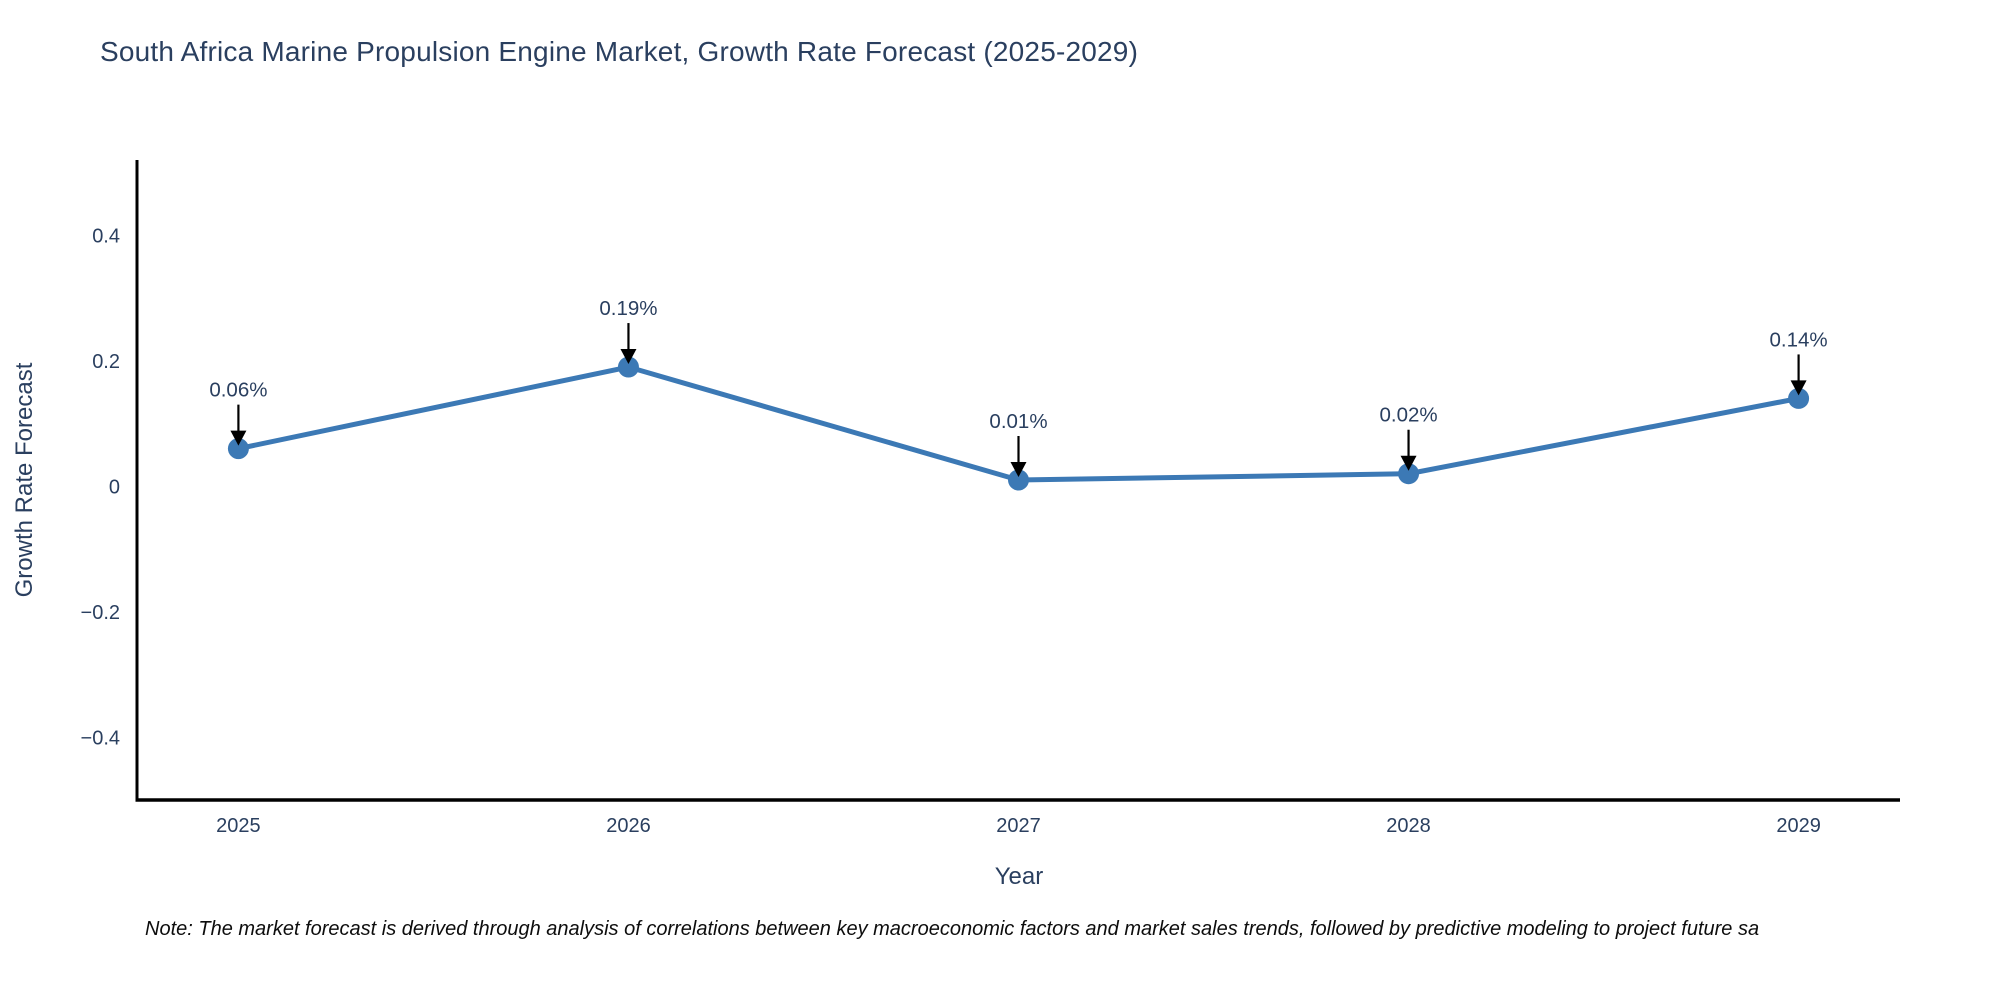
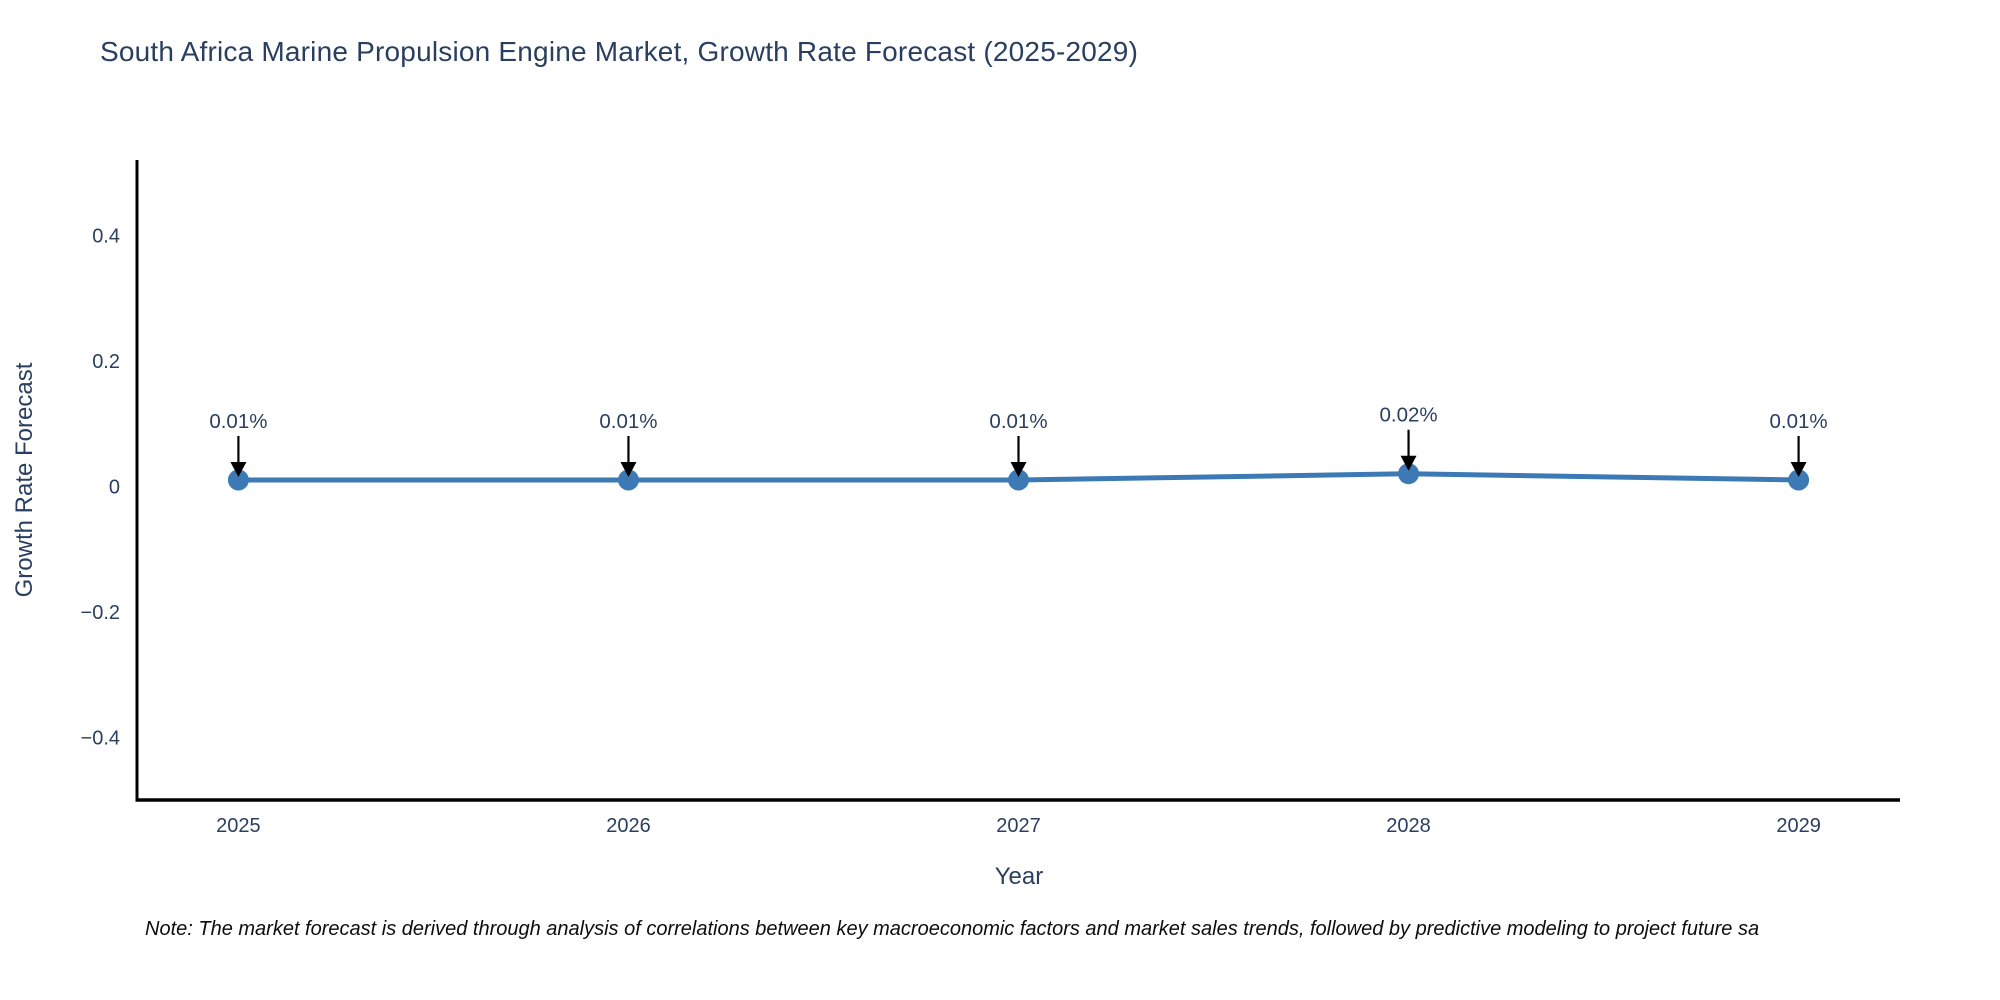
2025: 0.06% -> 0.01%
2026: 0.19% -> 0.01%
2029: 0.14% -> 0.01%
